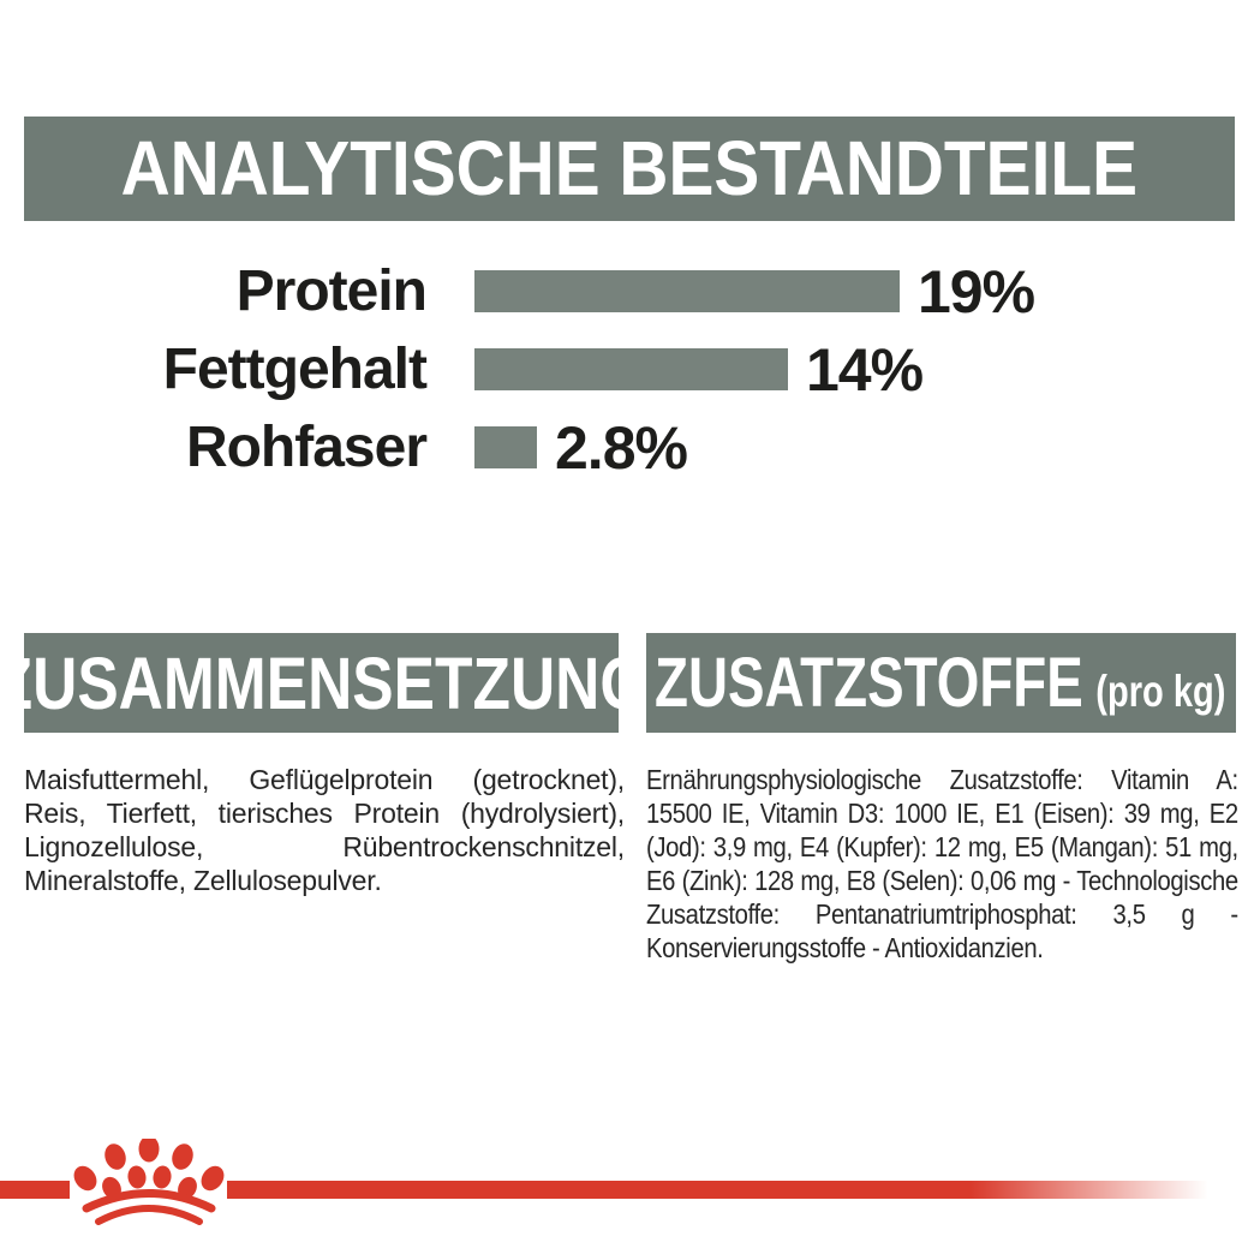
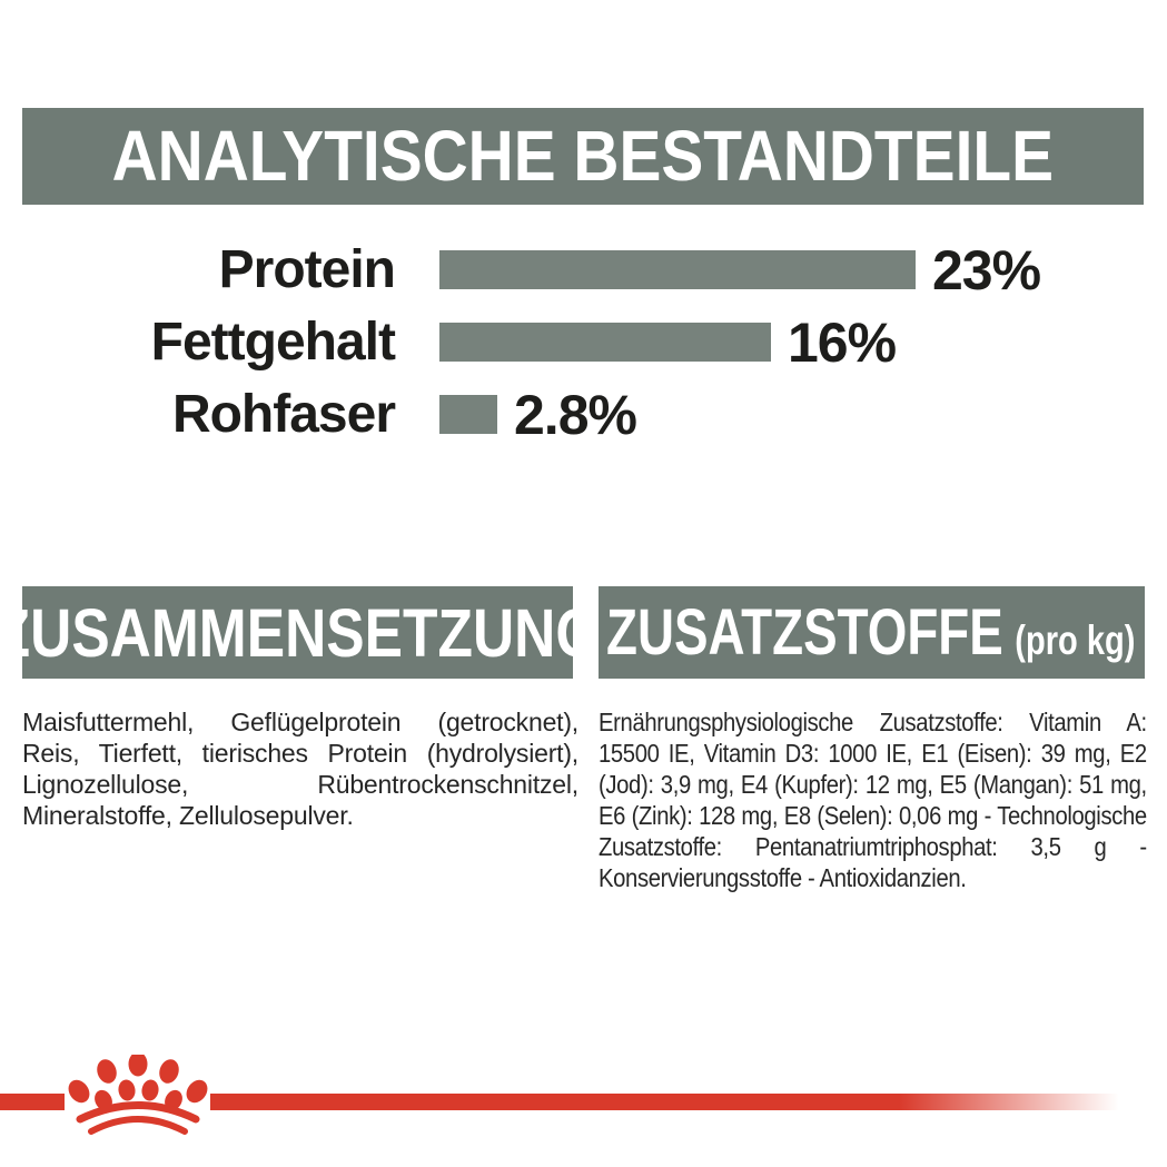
Protein: 19% -> 23%
Fettgehalt: 14% -> 16%
